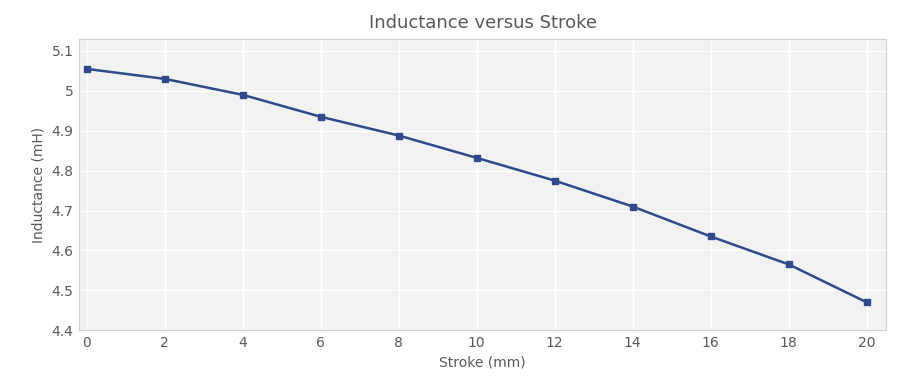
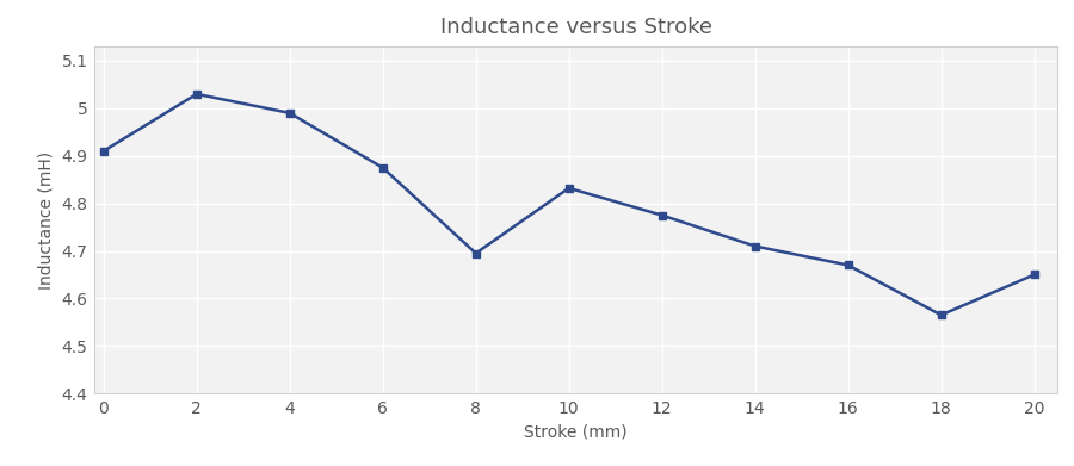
0: 5.055 -> 4.910
6: 4.935 -> 4.875
8: 4.888 -> 4.695
16: 4.635 -> 4.670
20: 4.470 -> 4.650
